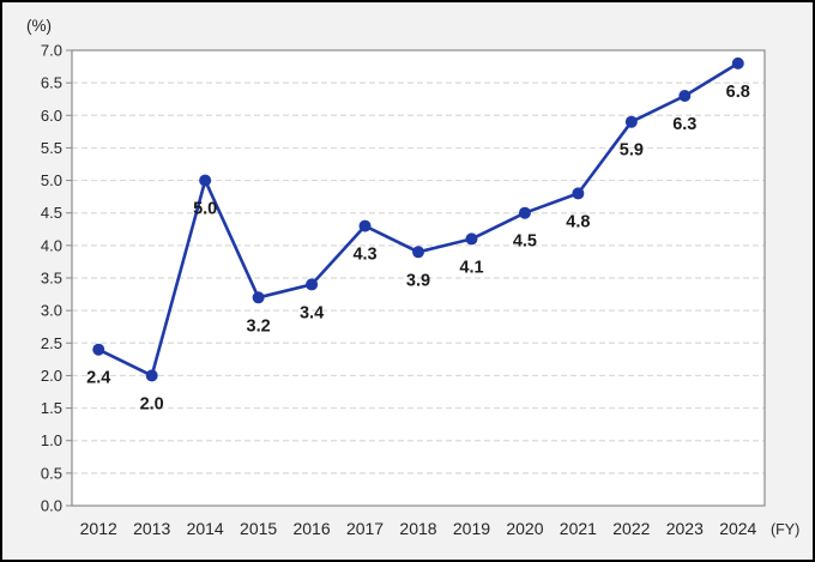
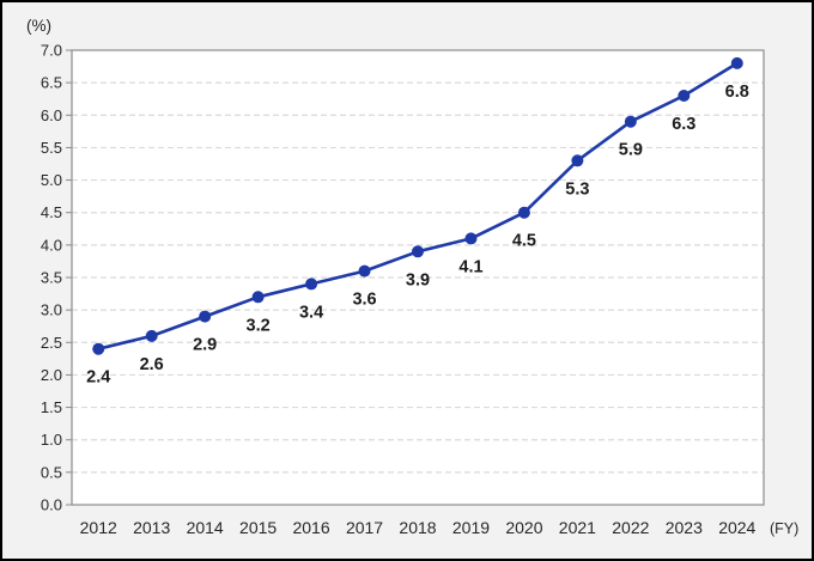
2013: 2.0 -> 2.6
2014: 5.0 -> 2.9
2017: 4.3 -> 3.6
2021: 4.8 -> 5.3
